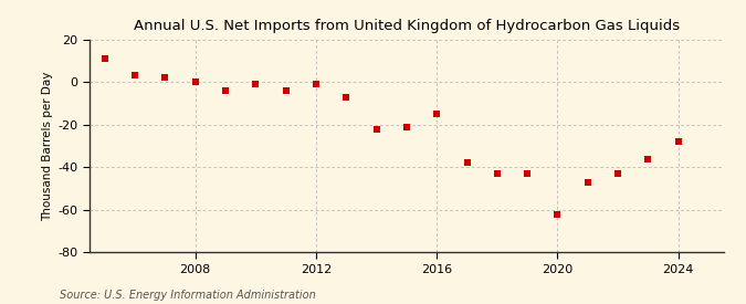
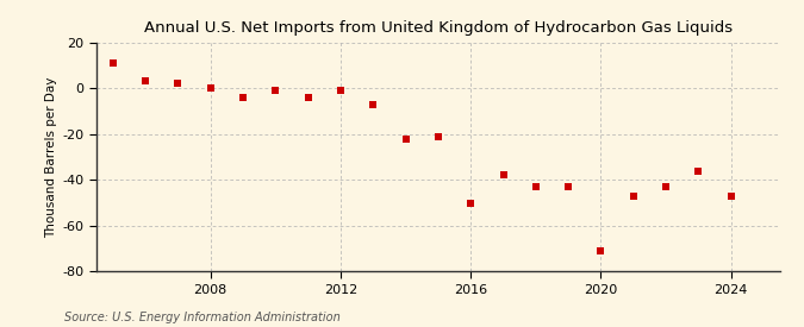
2016: -15 -> -50
2020: -62 -> -71
2024: -28 -> -47
